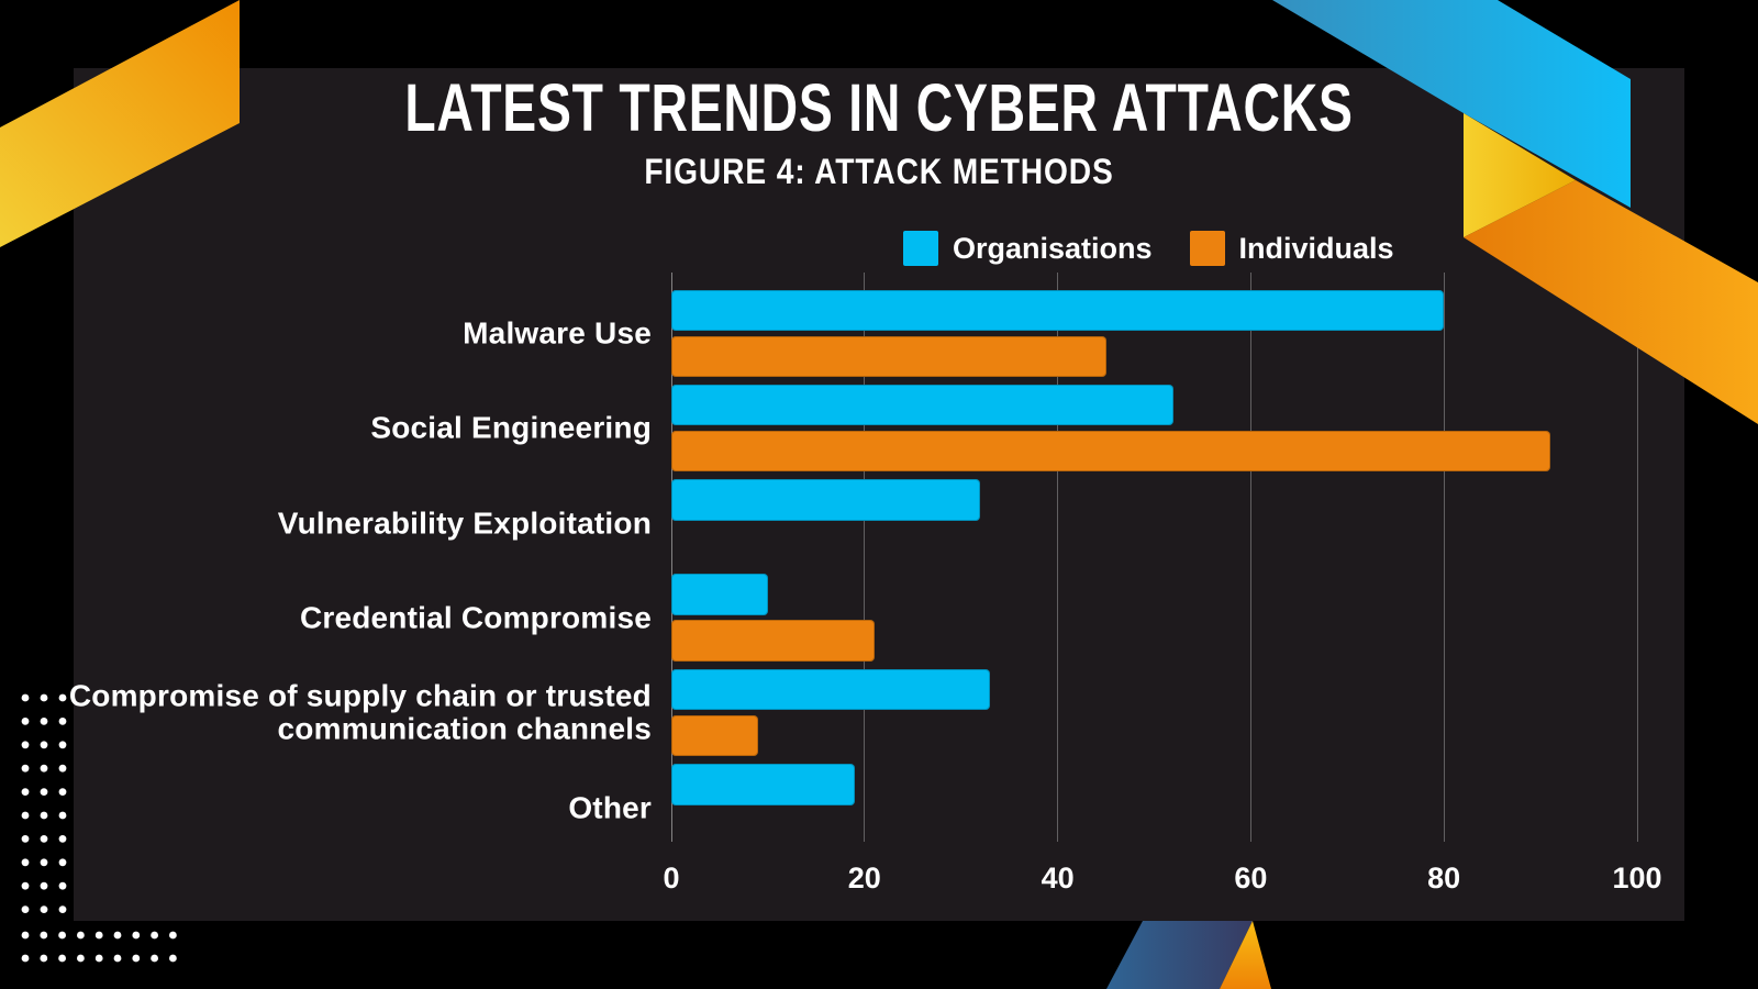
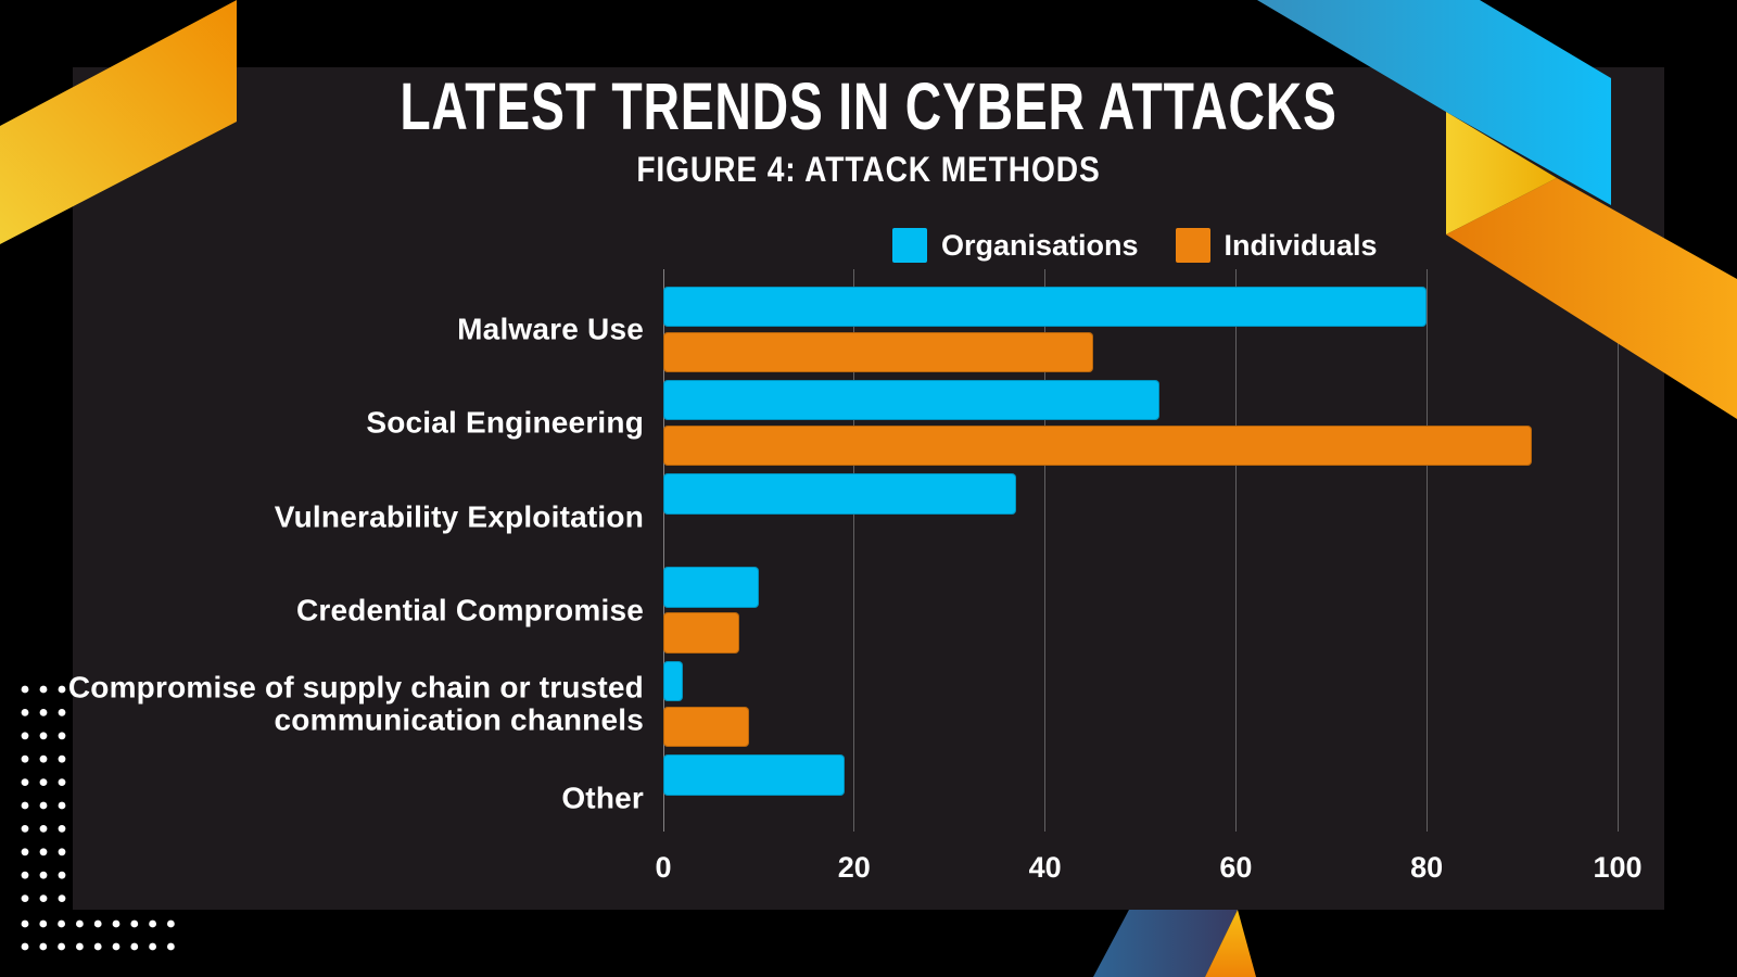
Organisations/Vulnerability Exploitation: 32 -> 37
Individuals/Credential Compromise: 21 -> 8
Organisations/Compromise of supply chain or trusted communication channels: 33 -> 2
